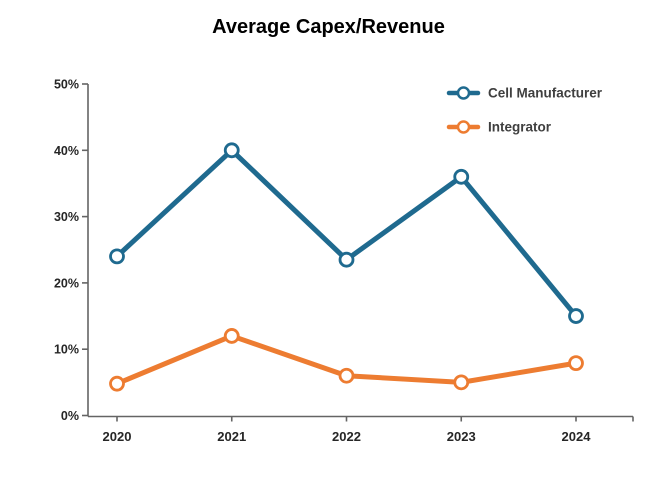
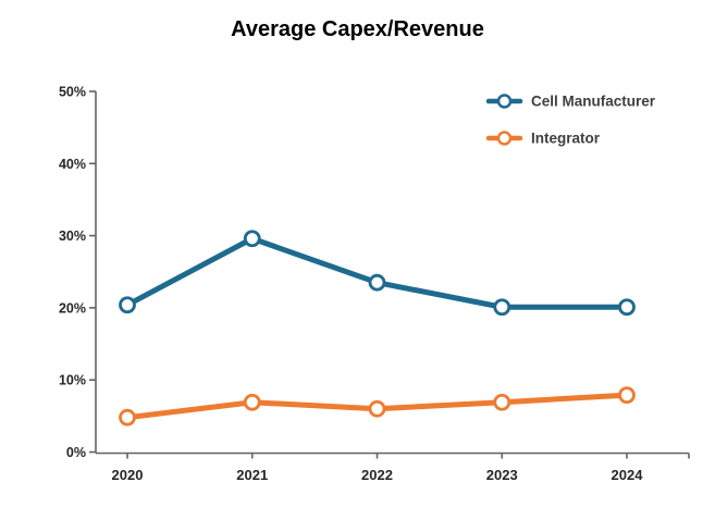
Cell Manufacturer/2020: 24% -> 20%
Cell Manufacturer/2021: 40% -> 30%
Integrator/2021: 12% -> 7%
Cell Manufacturer/2023: 36% -> 20%
Integrator/2023: 5% -> 7%
Cell Manufacturer/2024: 15% -> 20%
